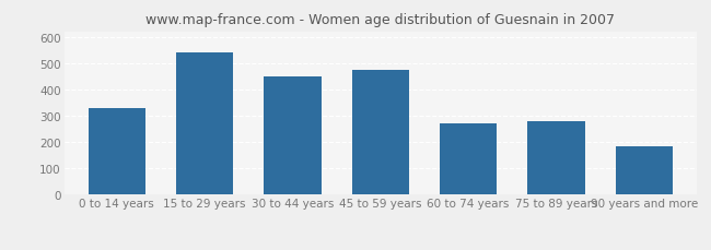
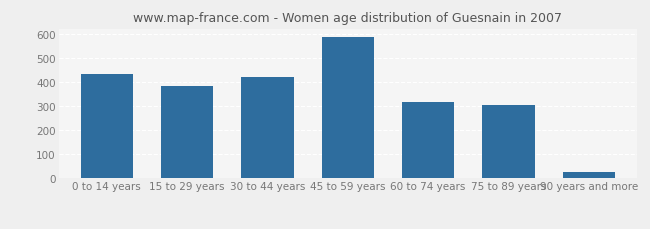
0 to 14 years: 330 -> 435
15 to 29 years: 540 -> 383
30 to 44 years: 450 -> 422
45 to 59 years: 475 -> 588
60 to 74 years: 270 -> 318
75 to 89 years: 280 -> 305
90 years and more: 185 -> 25
